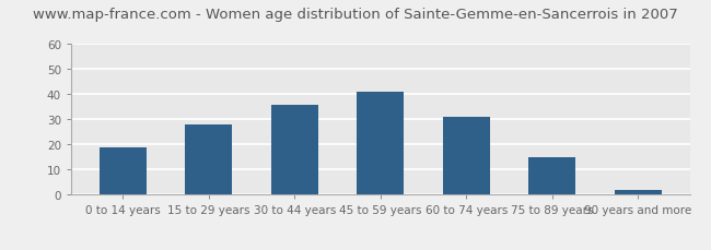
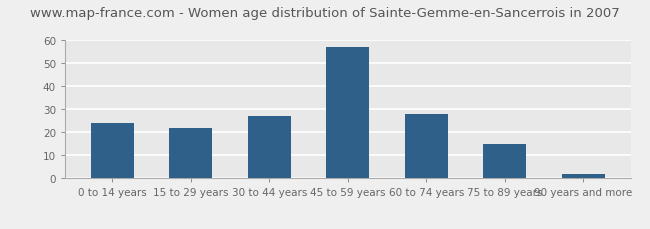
0 to 14 years: 19 -> 24
15 to 29 years: 28 -> 22
30 to 44 years: 36 -> 27
45 to 59 years: 41 -> 57
60 to 74 years: 31 -> 28
